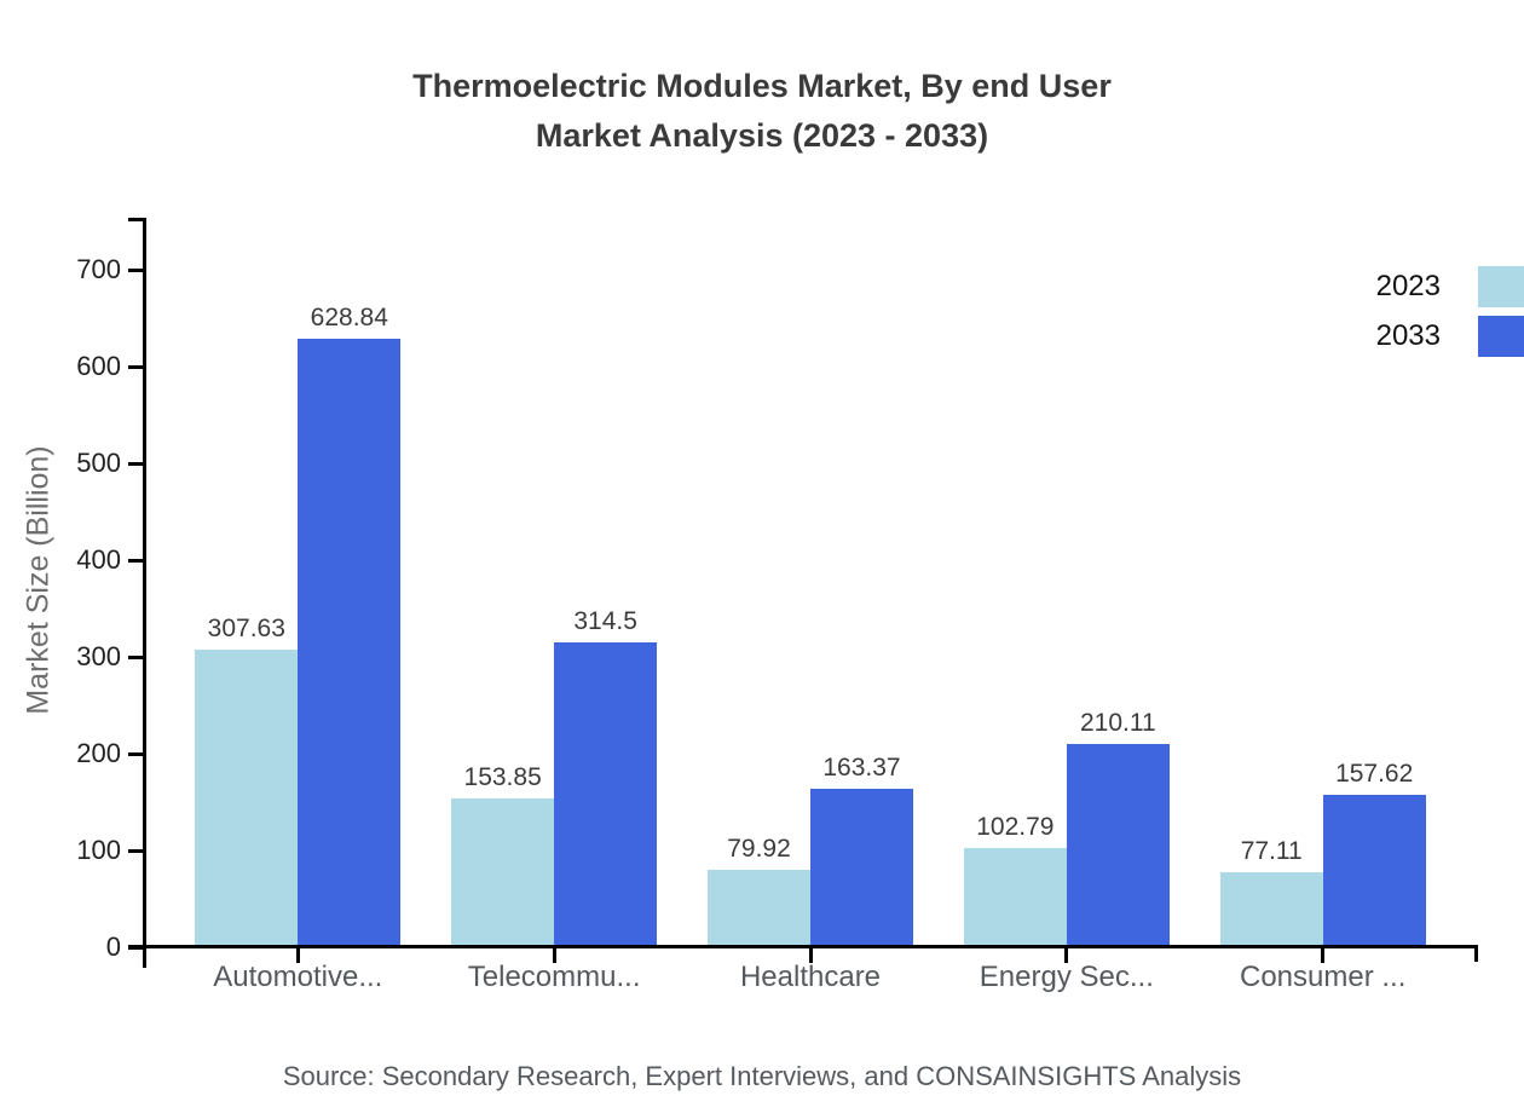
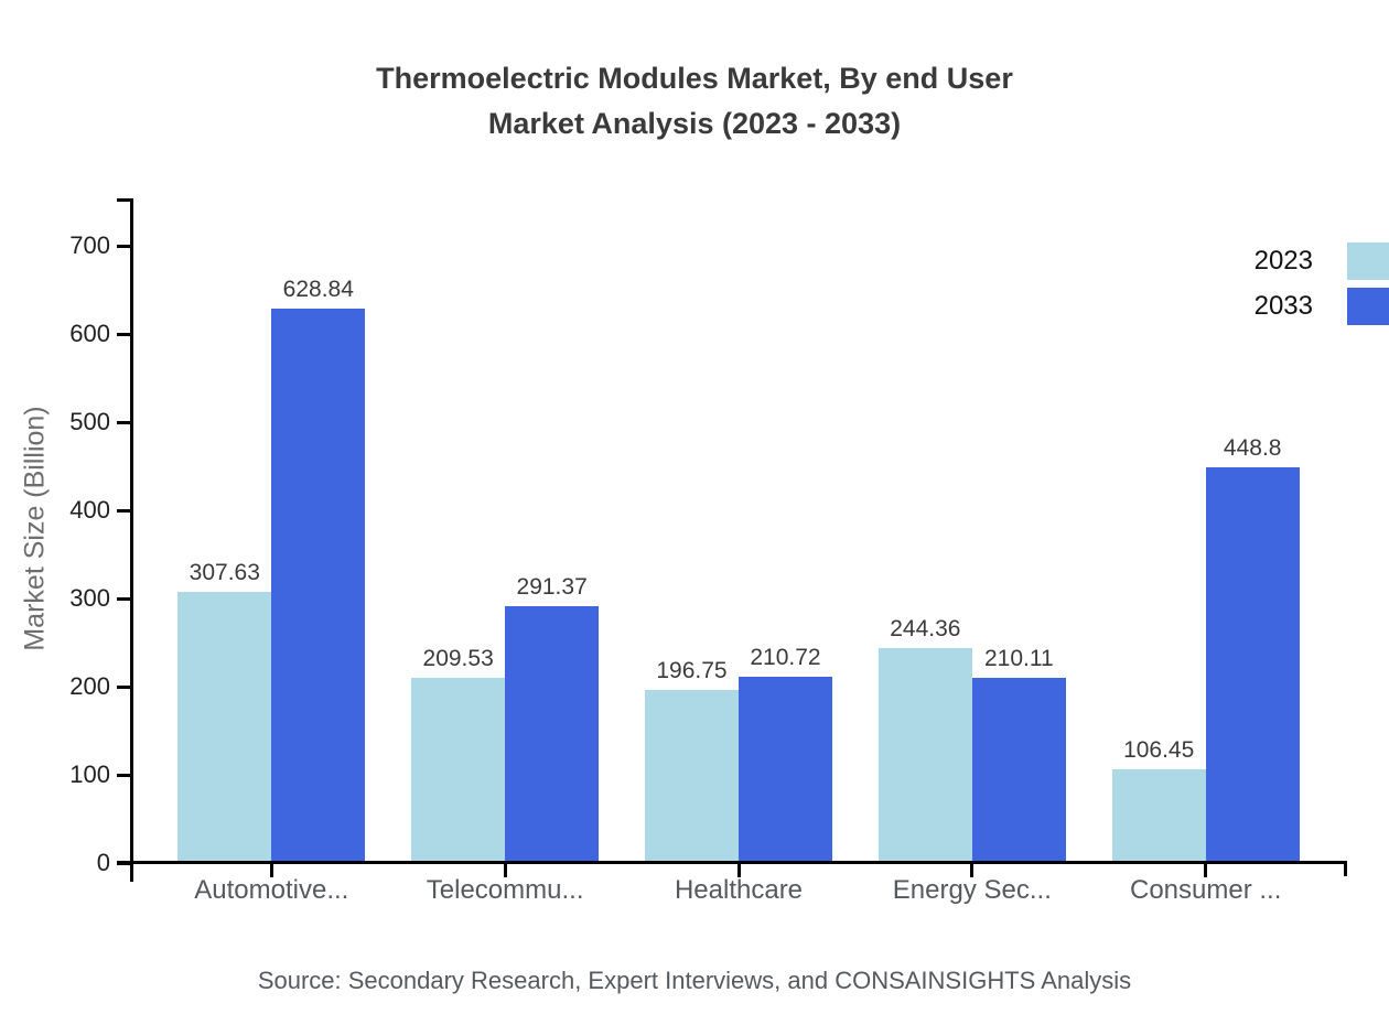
2023/Telecommu...: 153.85 -> 209.53
2033/Telecommu...: 314.5 -> 291.37
2023/Healthcare: 79.92 -> 196.75
2033/Healthcare: 163.37 -> 210.72
2023/Energy Sec...: 102.79 -> 244.36
2023/Consumer ...: 77.11 -> 106.45
2033/Consumer ...: 157.62 -> 448.8
